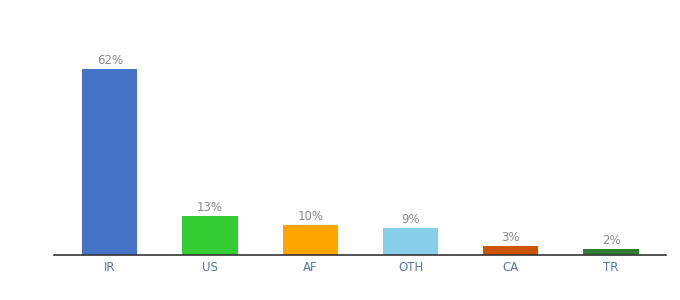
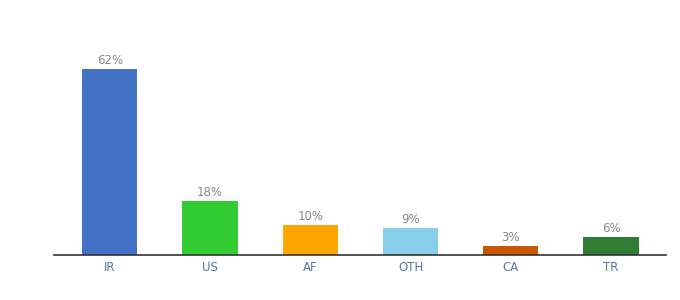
US: 13% -> 18%
TR: 2% -> 6%
